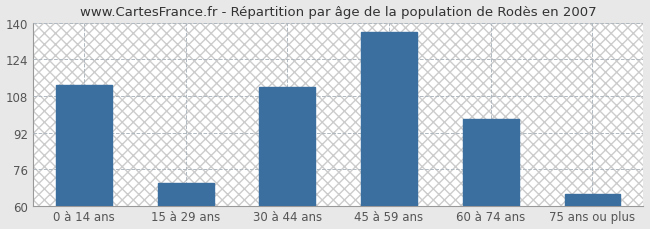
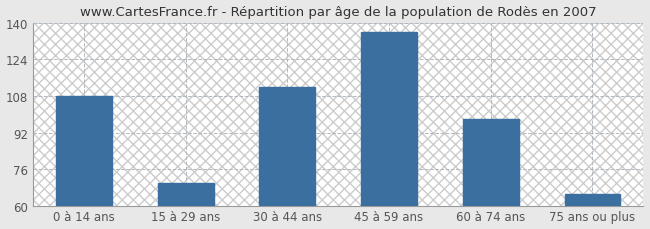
0 à 14 ans: 113 -> 108
